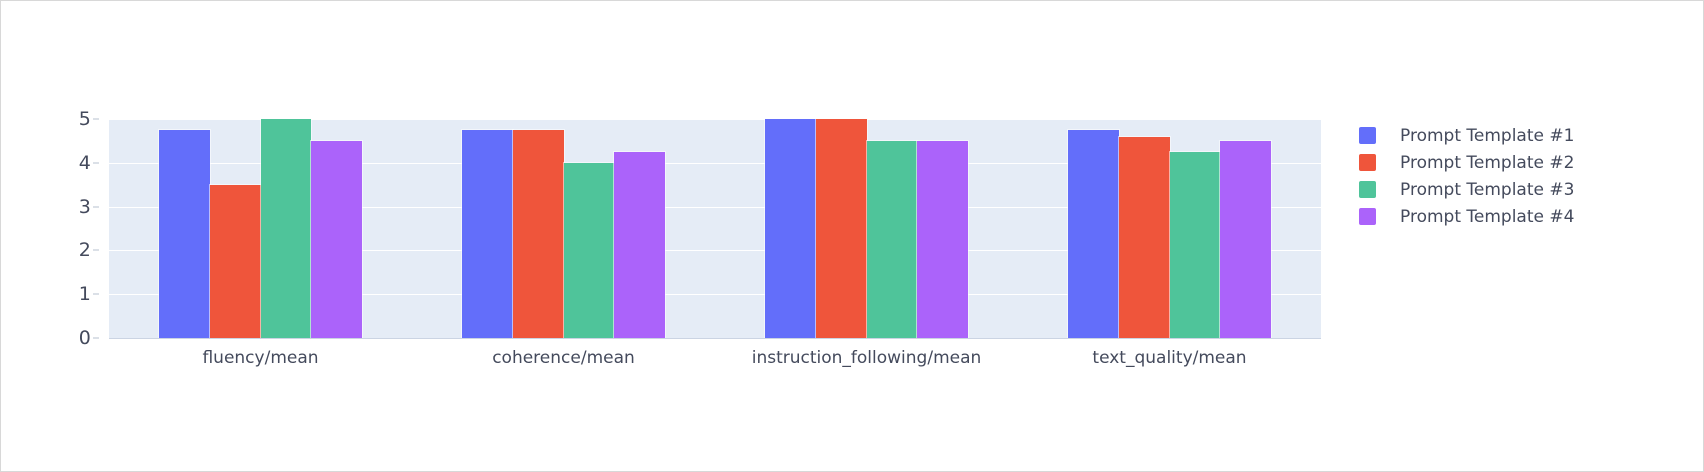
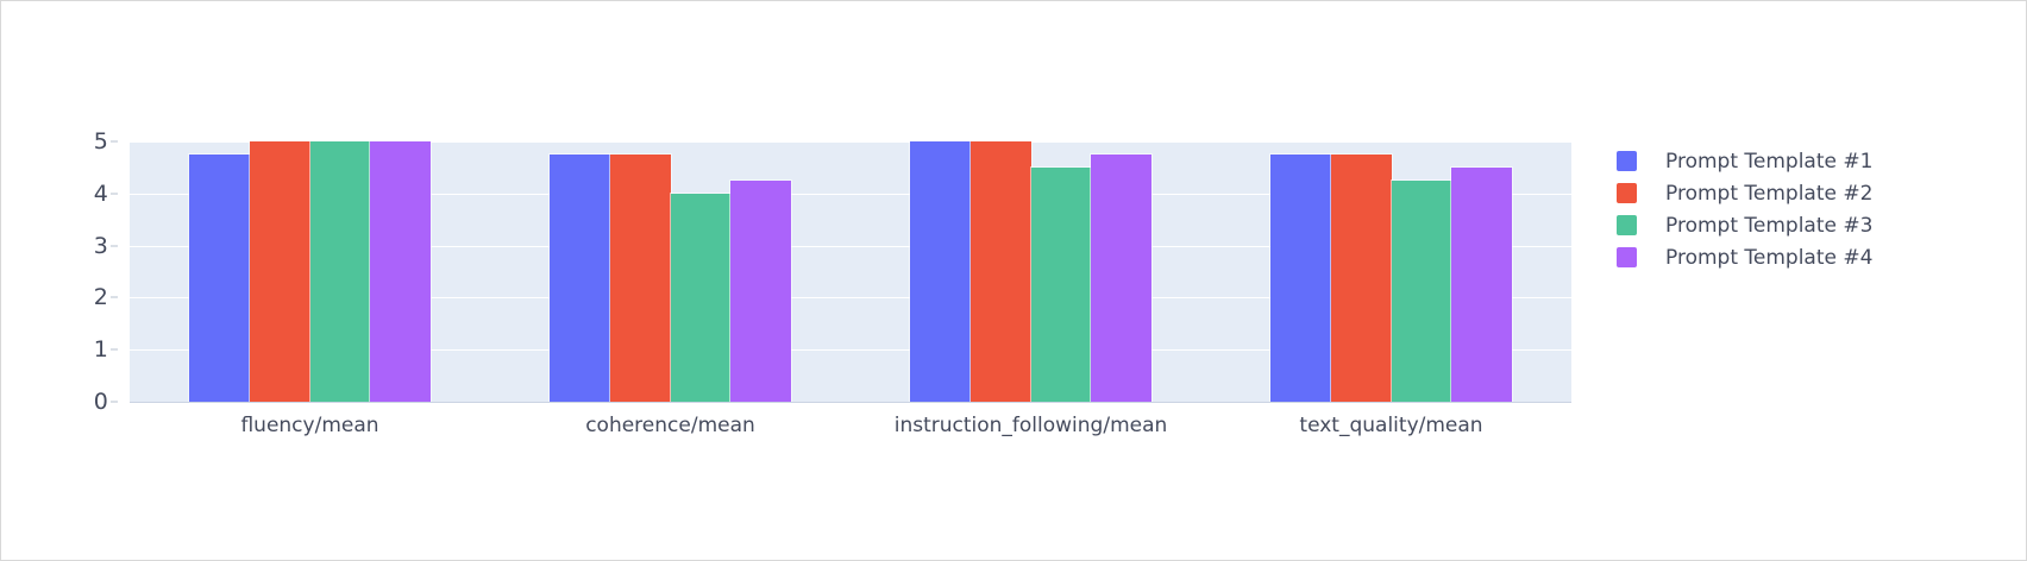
Prompt Template #2/fluency/mean: 3.5 -> 5.0
Prompt Template #4/fluency/mean: 4.5 -> 5.0
Prompt Template #4/instruction_following/mean: 4.5 -> 4.8
Prompt Template #2/text_quality/mean: 4.6 -> 4.8
